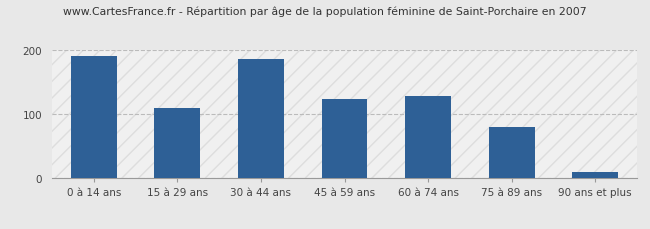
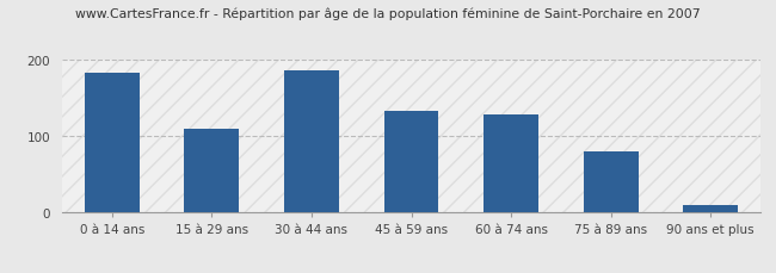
0 à 14 ans: 190 -> 182
45 à 59 ans: 124 -> 133
